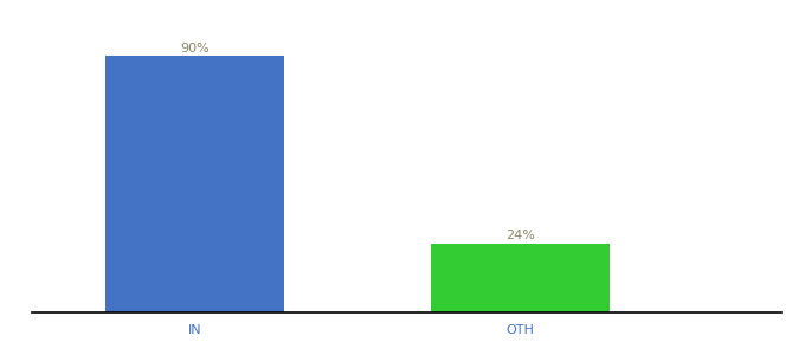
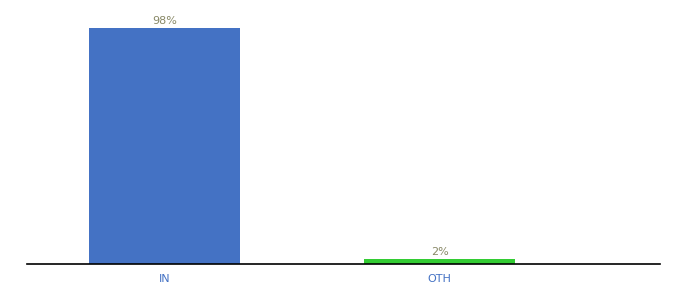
IN: 90% -> 98%
OTH: 24% -> 2%
